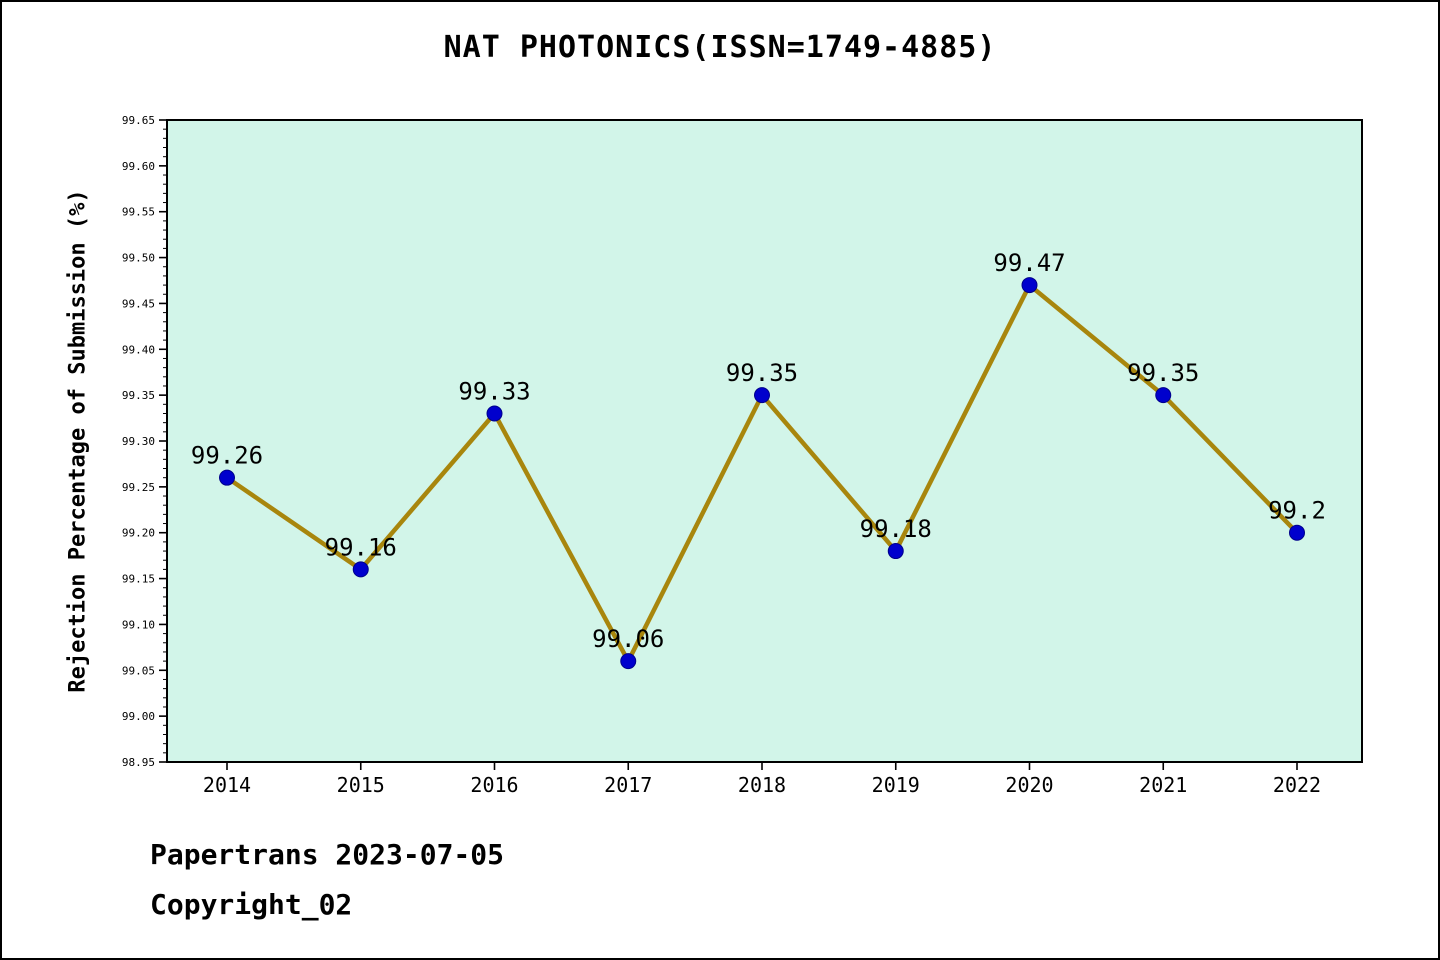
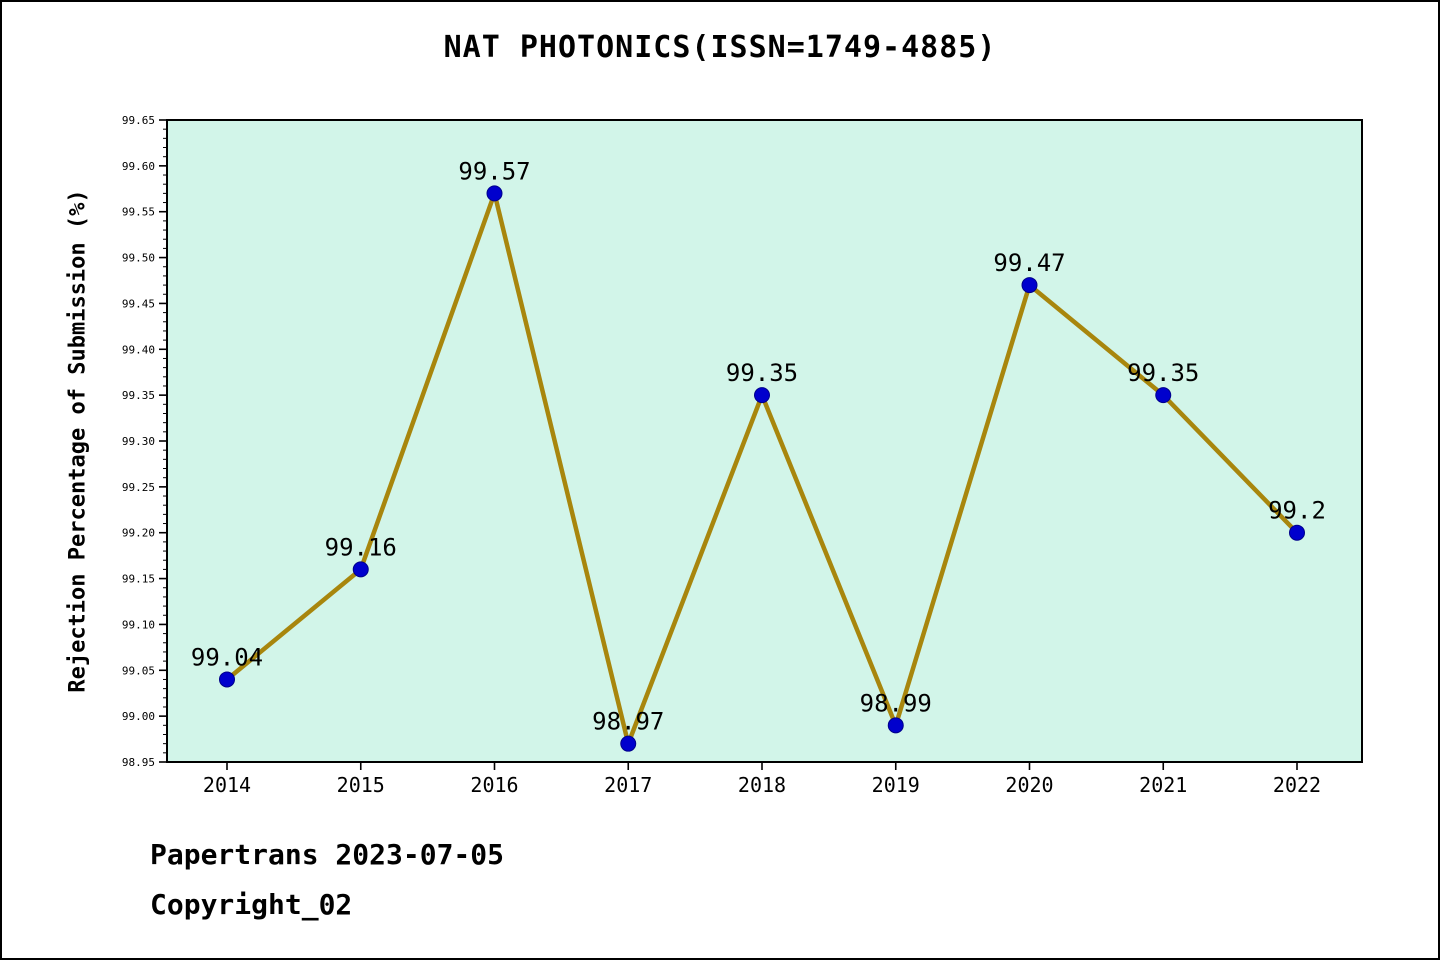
2014: 99.26 -> 99.04
2016: 99.33 -> 99.57
2017: 99.06 -> 98.97
2019: 99.18 -> 98.99
